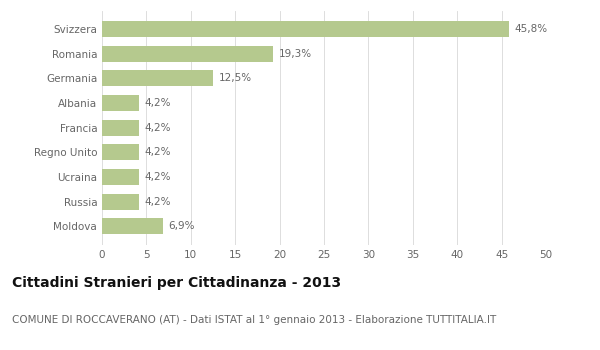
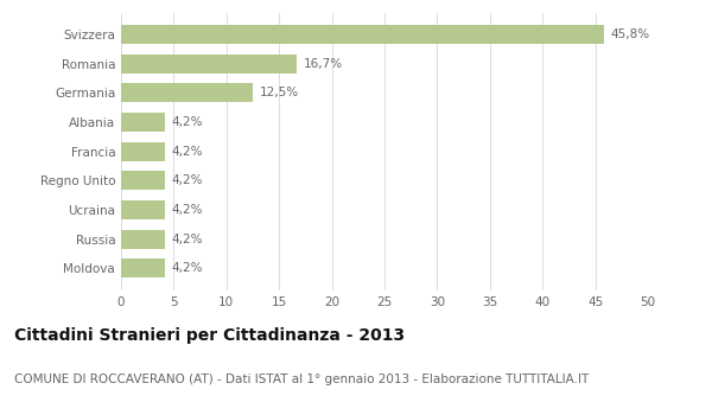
Romania: 19,3% -> 16,7%
Moldova: 6,9% -> 4,2%
